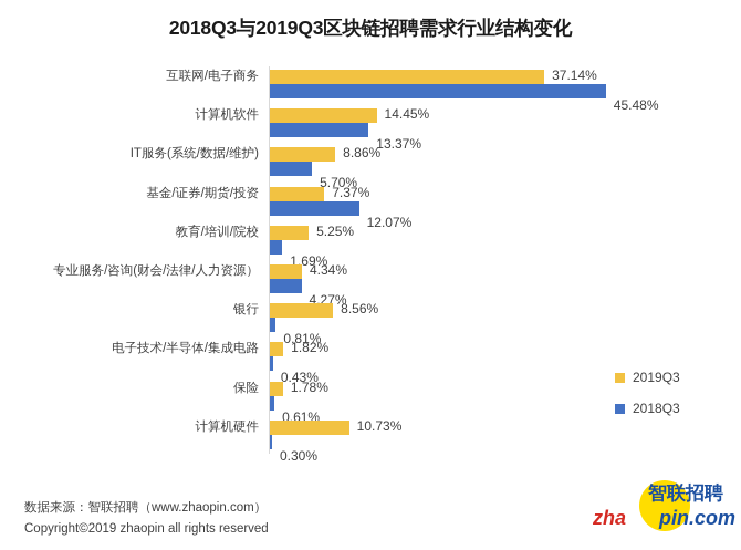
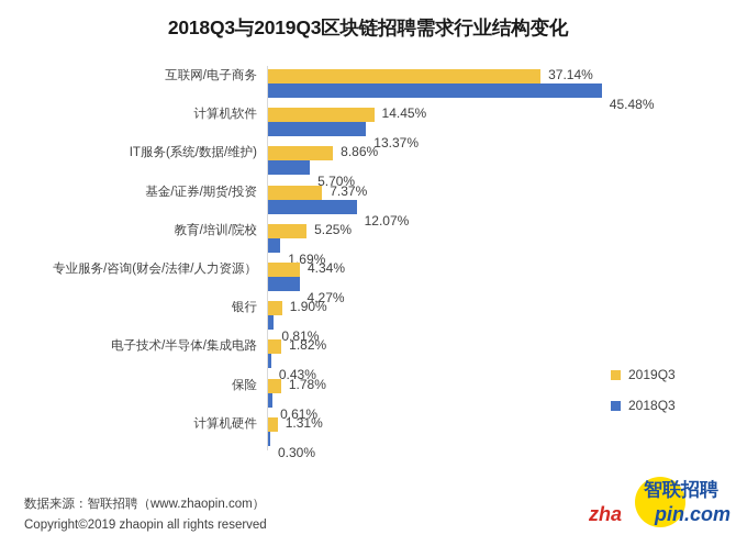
2019Q3/银行: 8.56% -> 1.90%
2019Q3/计算机硬件: 10.73% -> 1.31%
